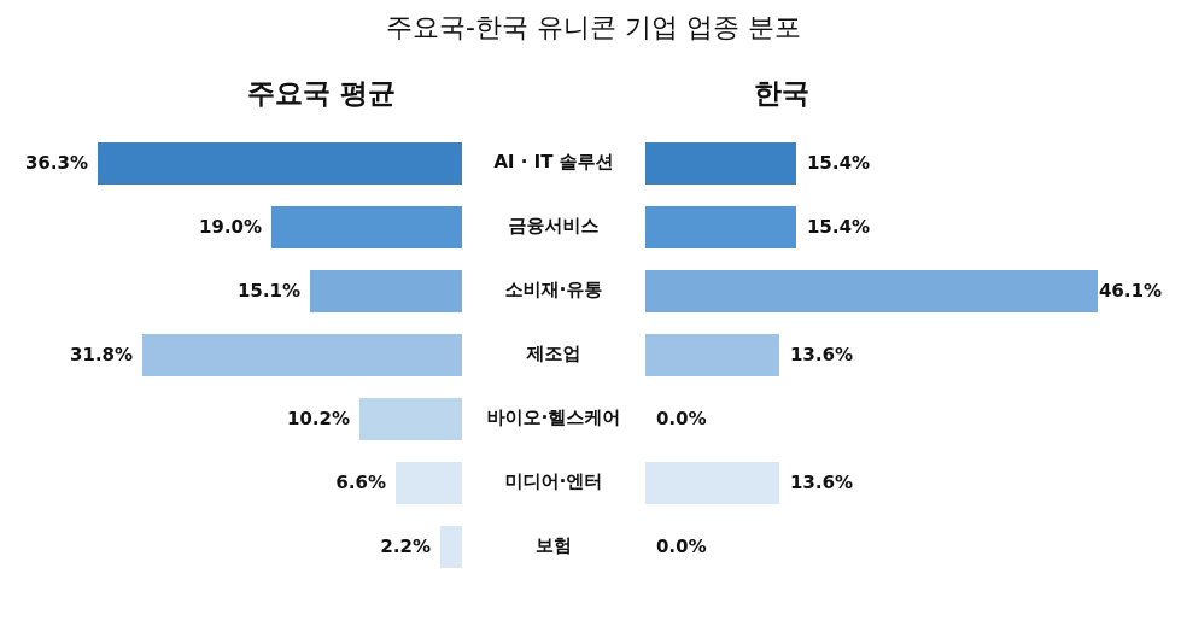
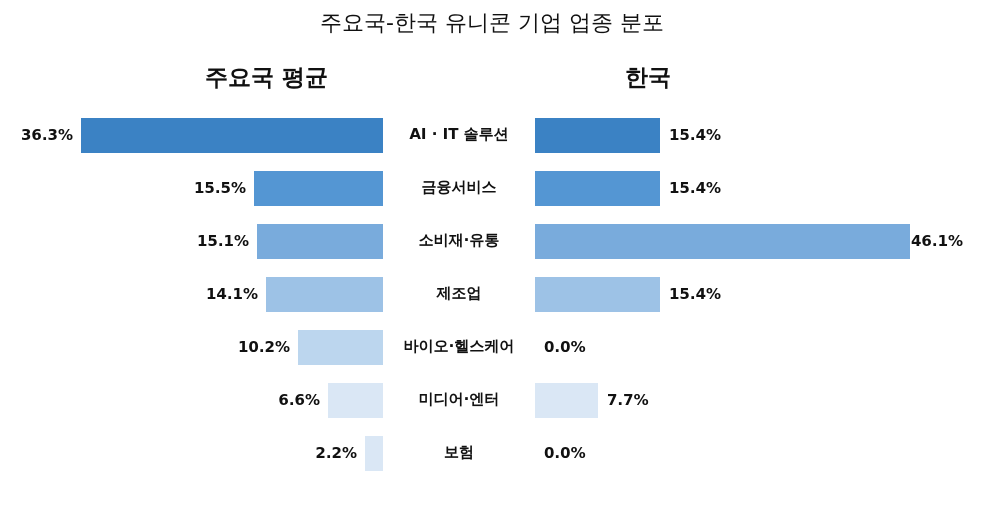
주요국 평균/금융서비스: 19.0% -> 15.5%
주요국 평균/제조업: 31.8% -> 14.1%
한국/제조업: 13.6% -> 15.4%
한국/미디어·엔터: 13.6% -> 7.7%
